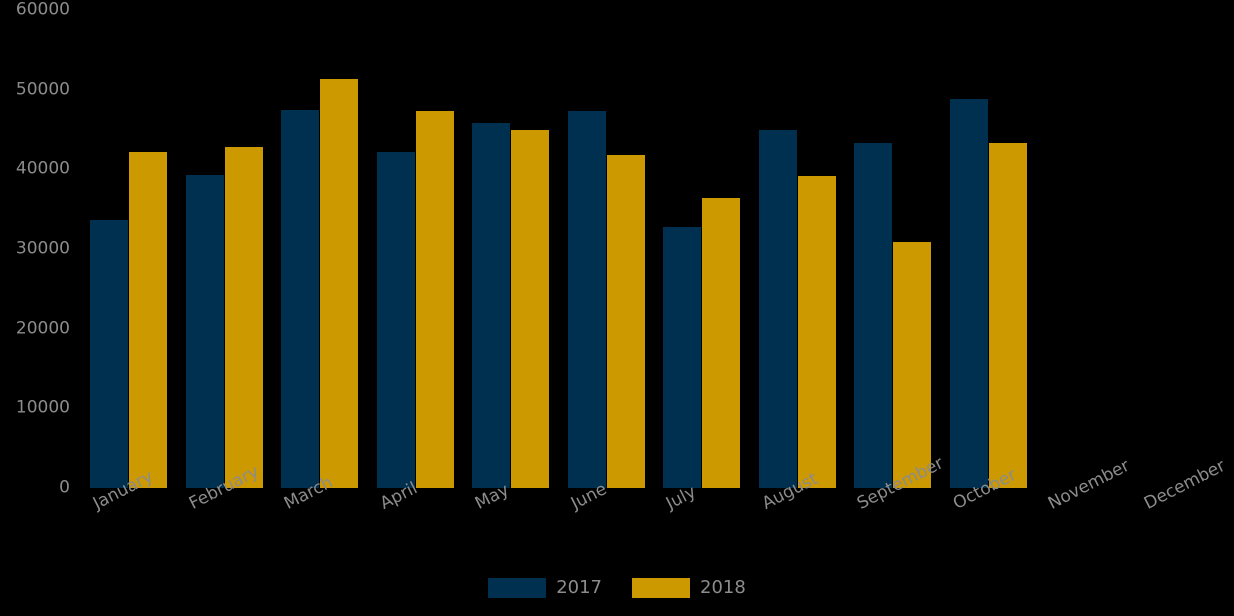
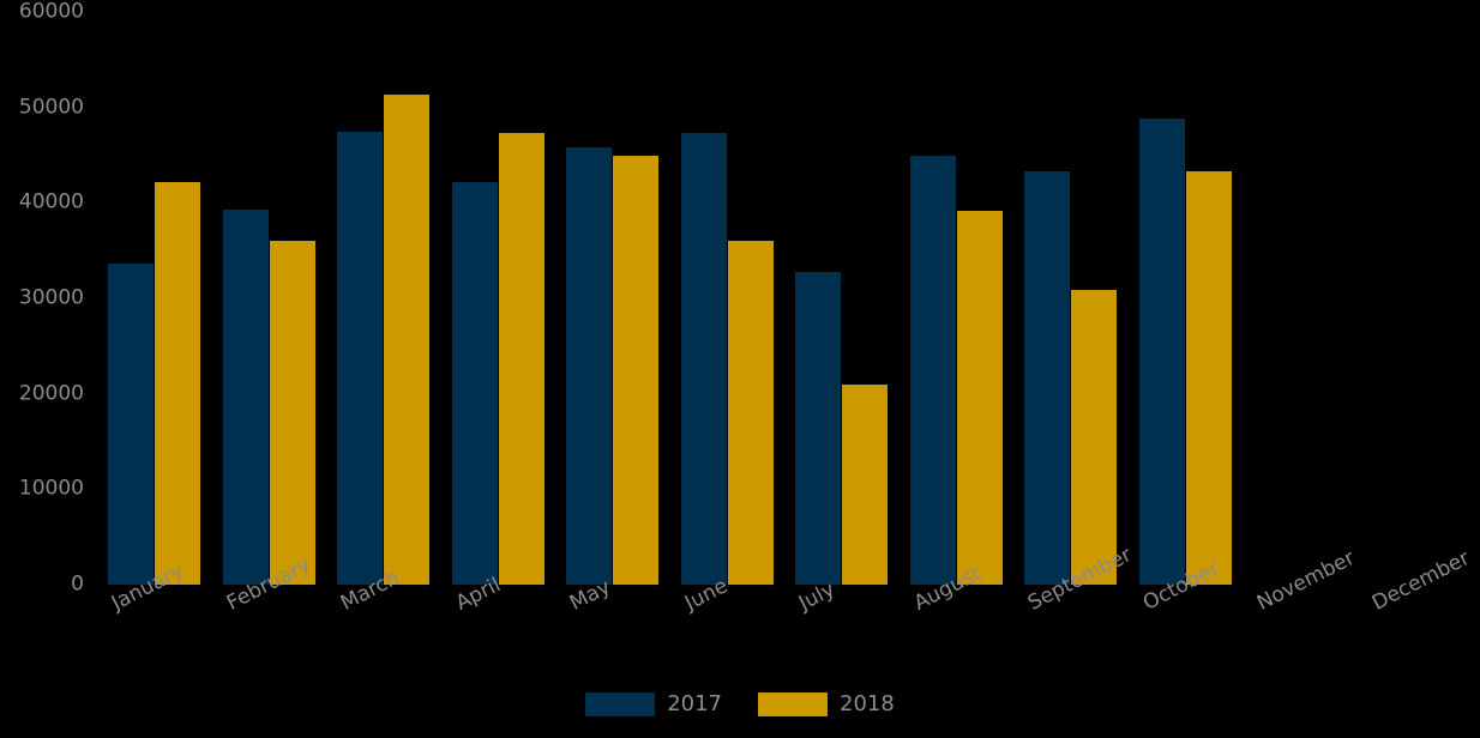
2018/February: 43000 -> 36000
2018/June: 42000 -> 36000
2018/July: 36000 -> 21000
